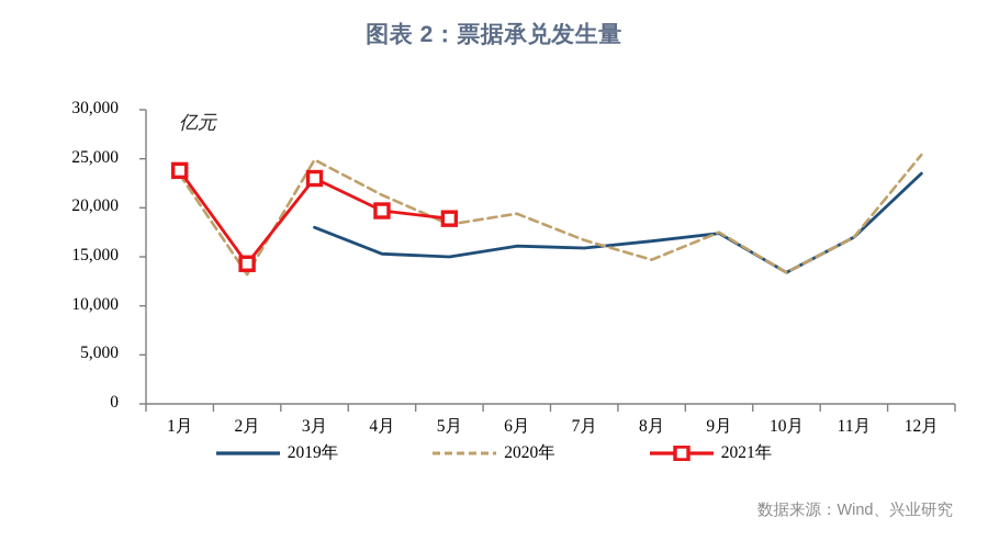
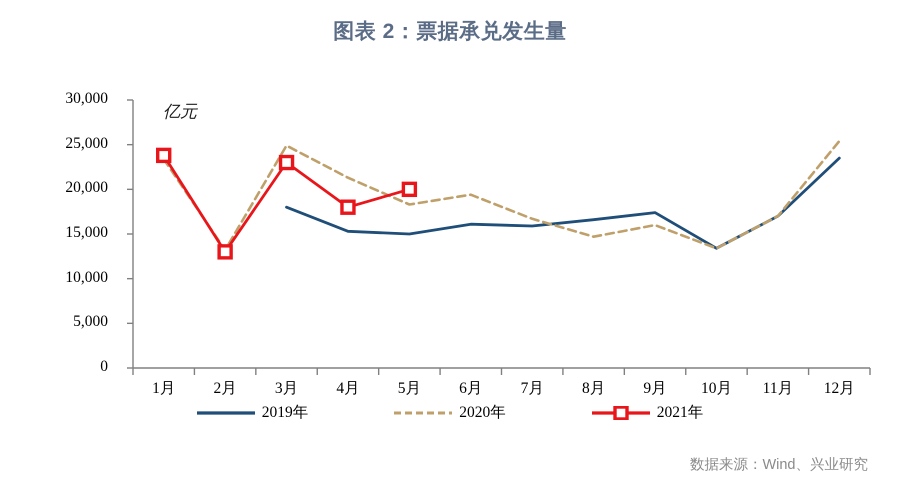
2021年/2月: 14000 -> 13000
2021年/4月: 20000 -> 18000
2021年/5月: 19000 -> 20000
2020年/9月: 18000 -> 16000
